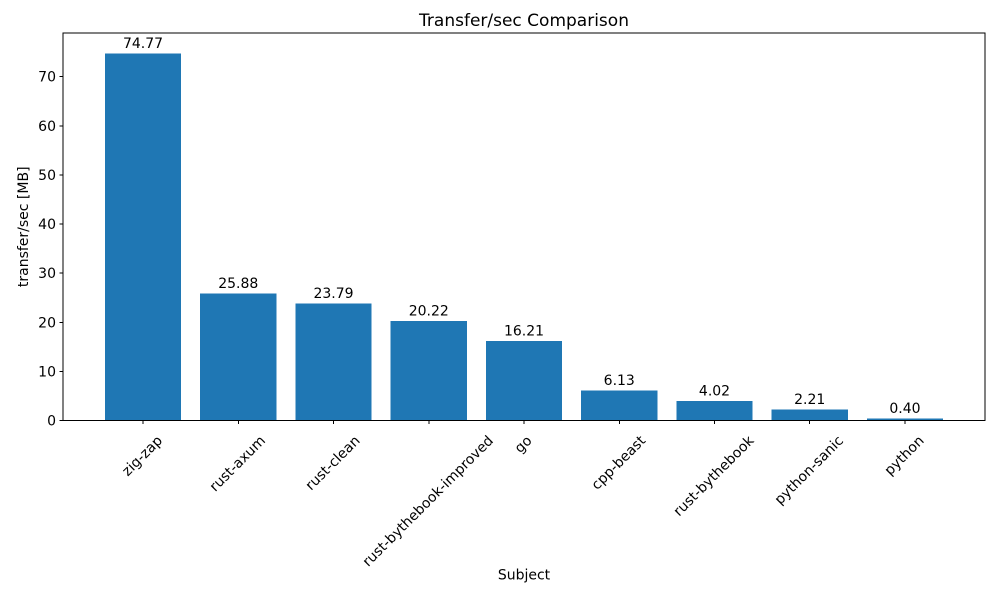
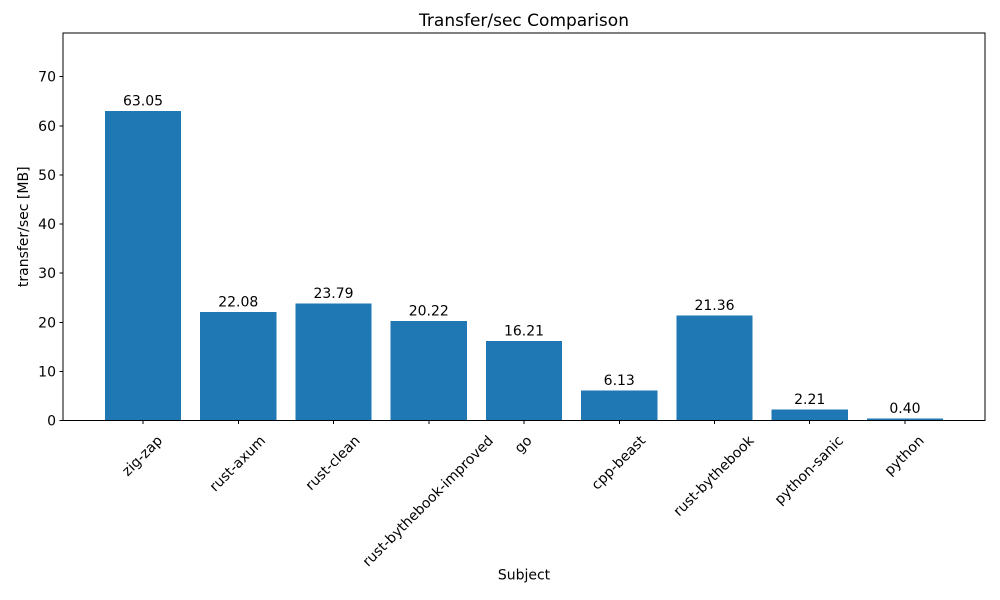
zig-zap: 74.77 -> 63.05
rust-axum: 25.88 -> 22.08
rust-bythebook: 4.02 -> 21.36
